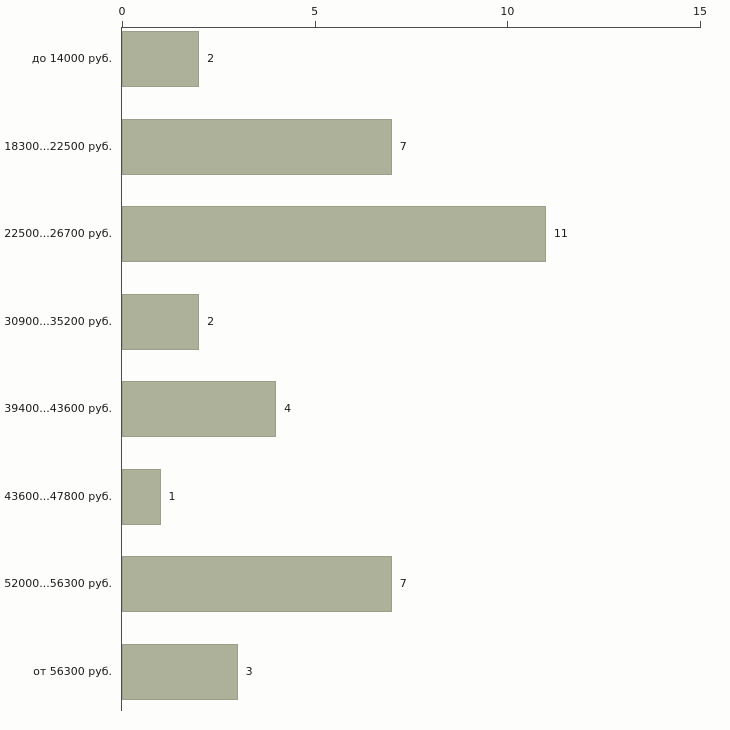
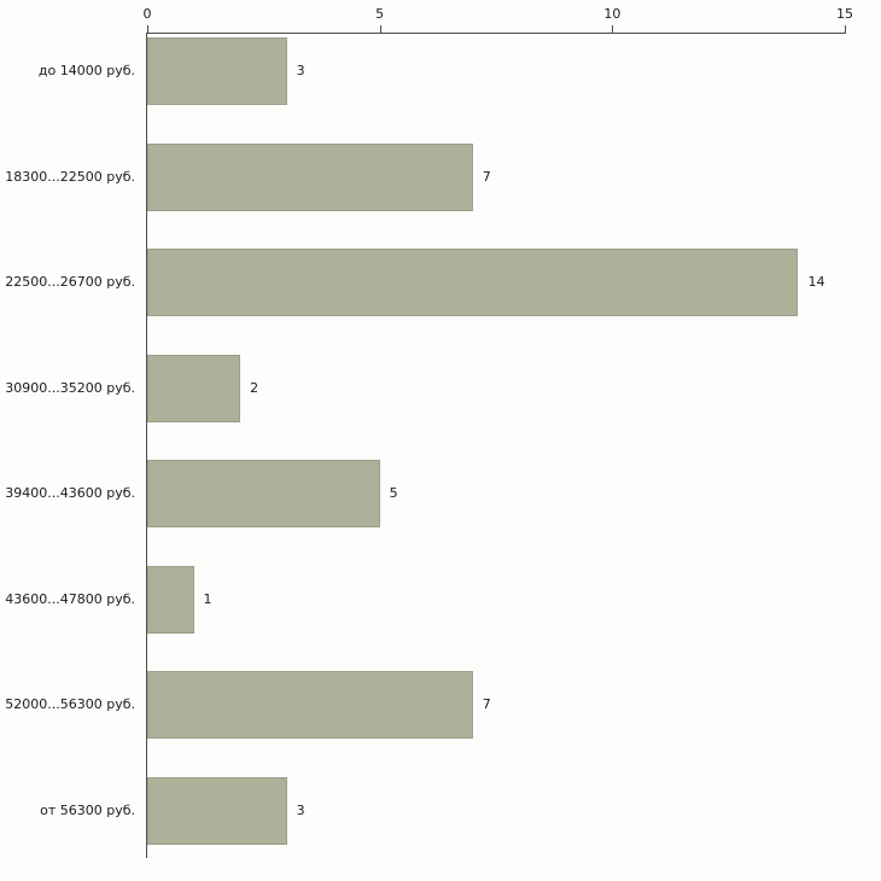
до 14000 руб.: 2 -> 3
22500...26700 руб.: 11 -> 14
39400...43600 руб.: 4 -> 5
